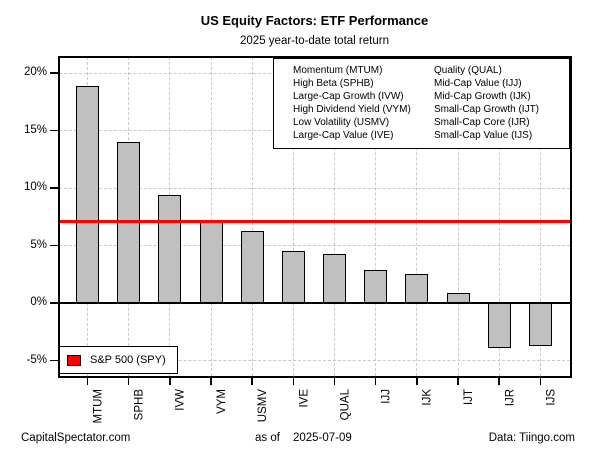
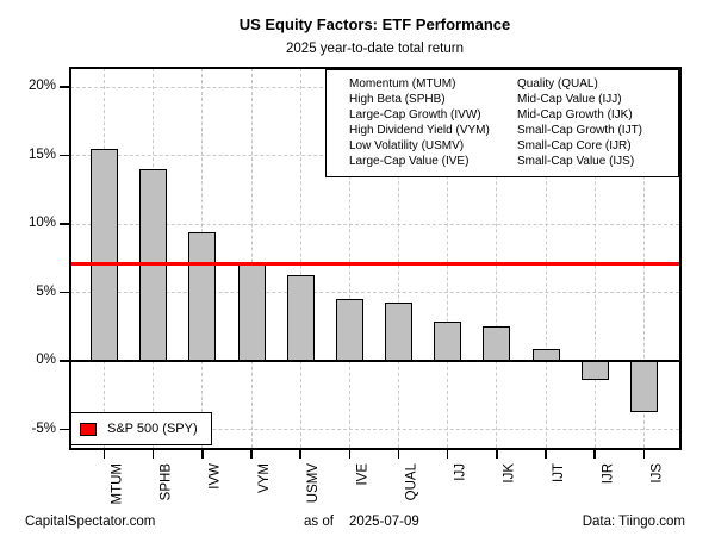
MTUM: 18.9% -> 15.5%
IJR: -3.9% -> -1.4%
